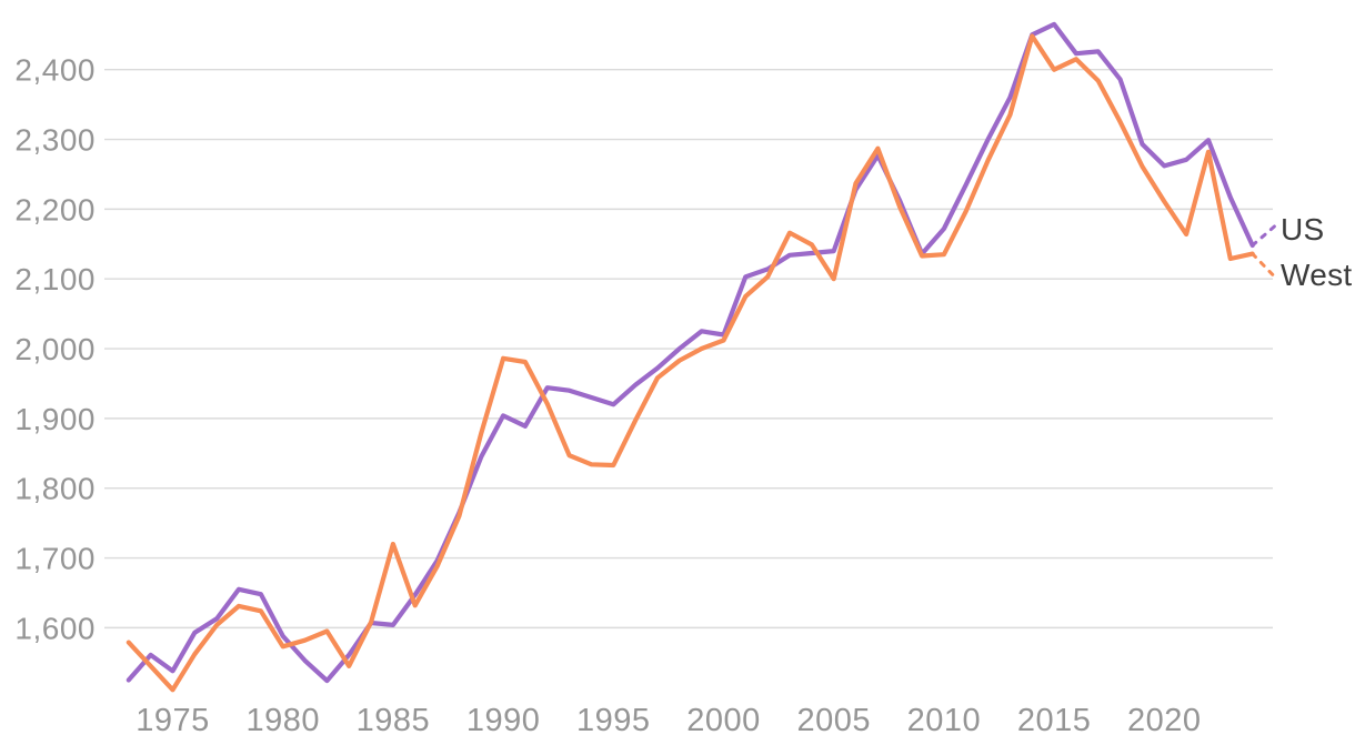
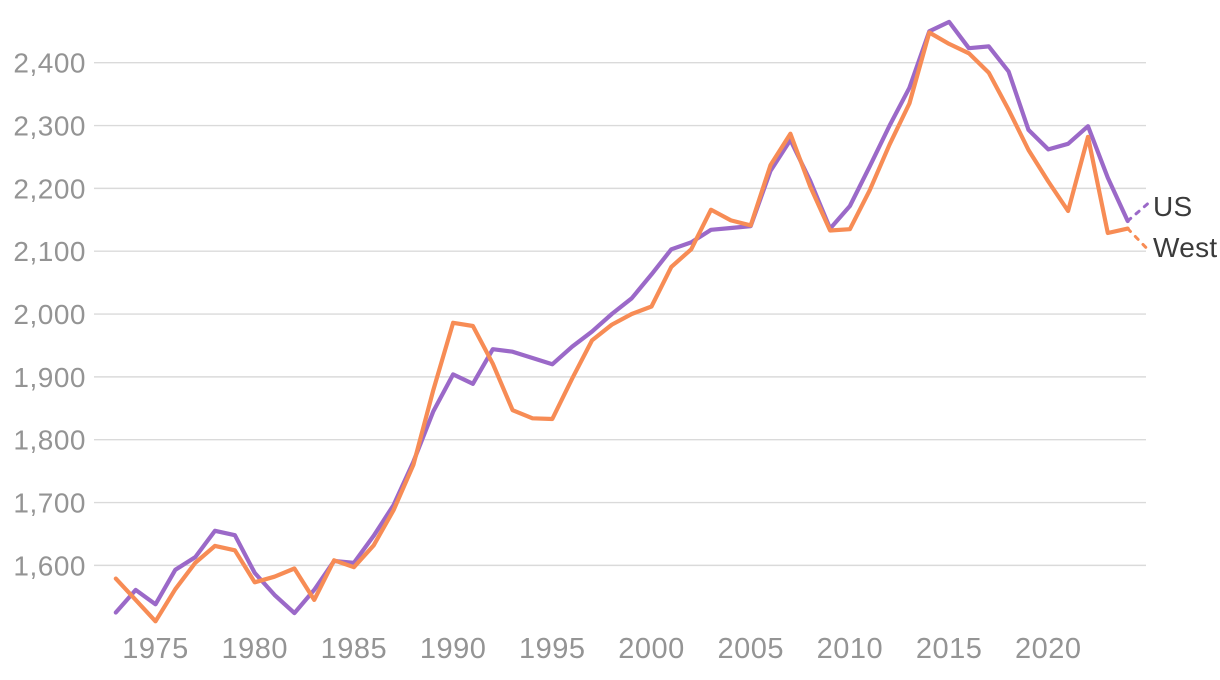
West/1985: 1720 -> 1600
US/2000: 2020 -> 2060
West/2005: 2100 -> 2140
West/2015: 2400 -> 2430
